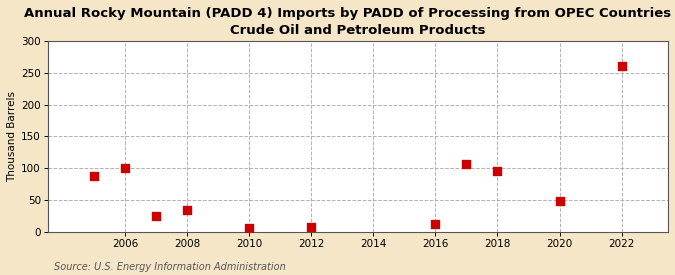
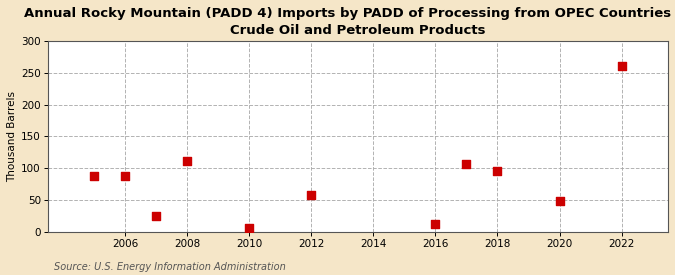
2006: 100 -> 88
2008: 35 -> 112
2012: 8 -> 58
